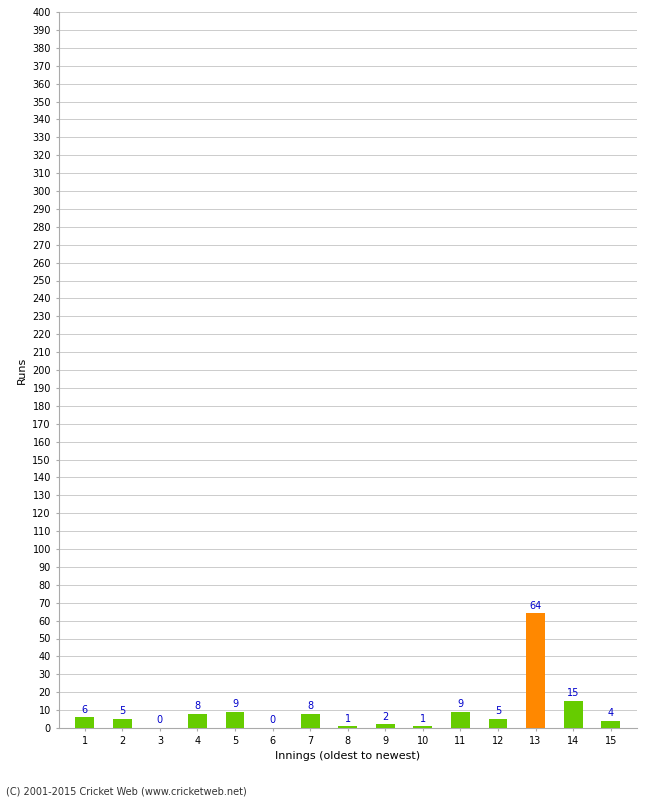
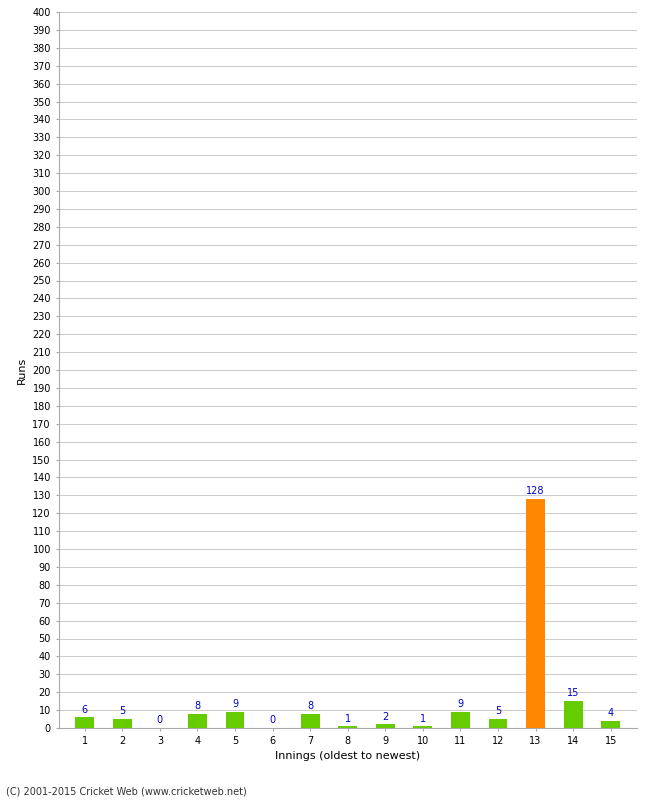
13: 64 -> 128
